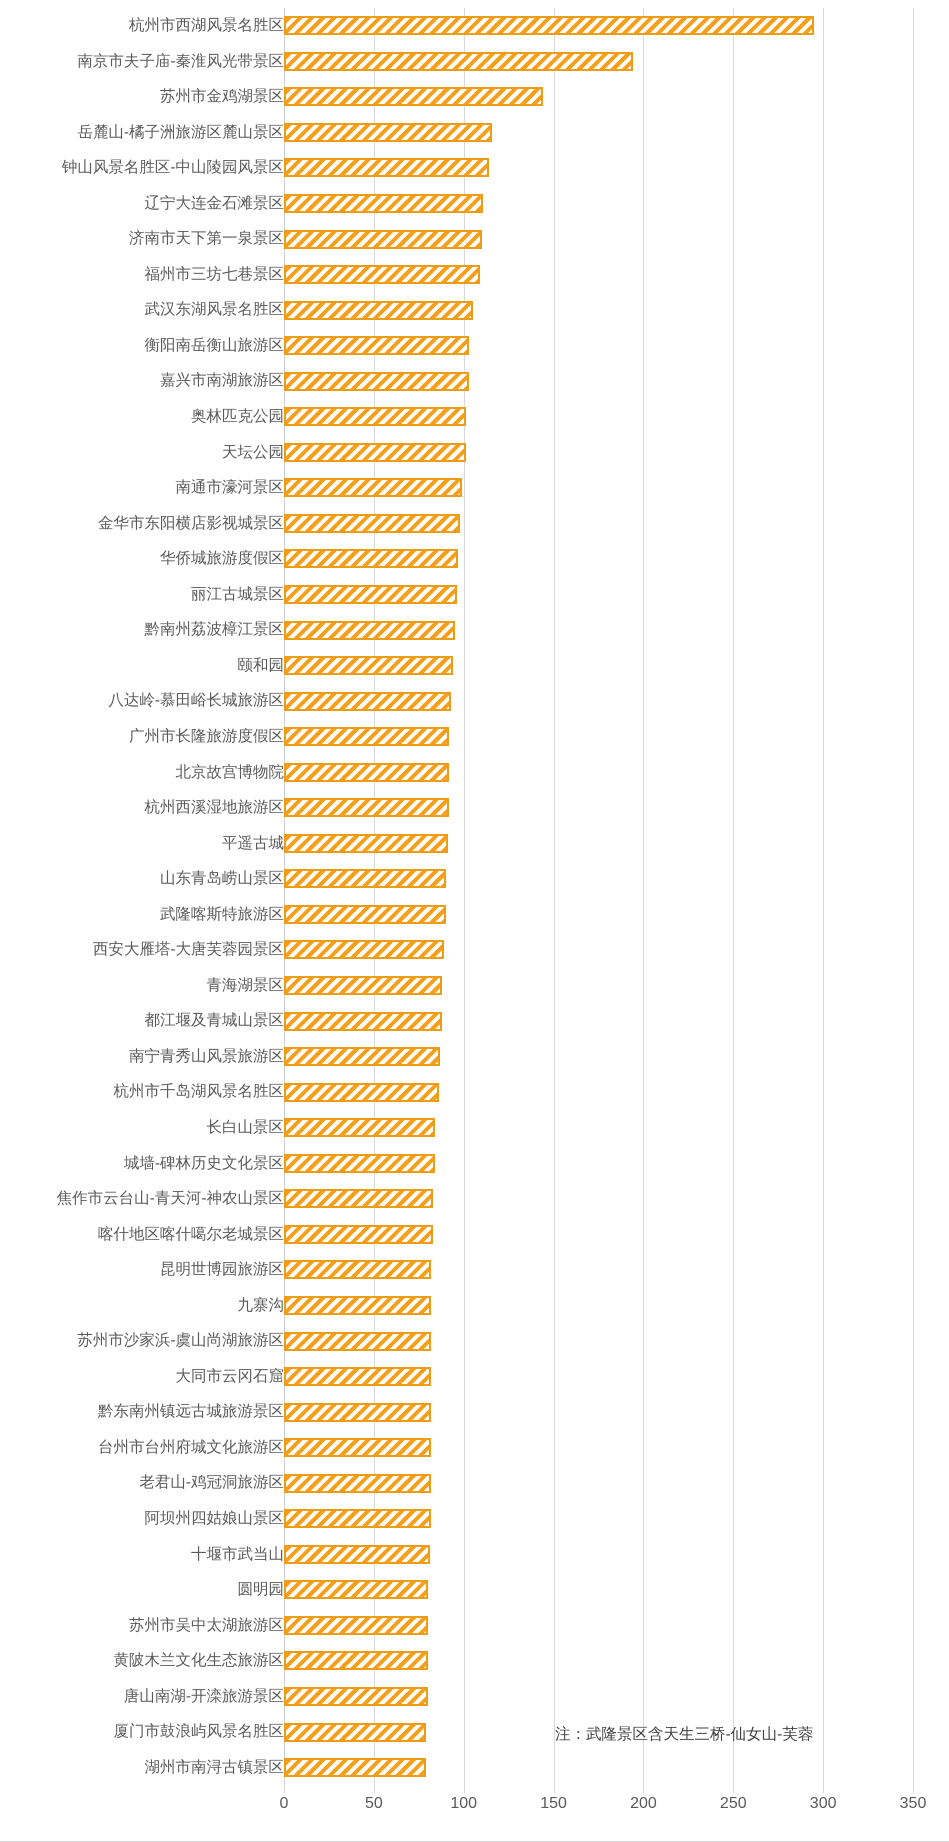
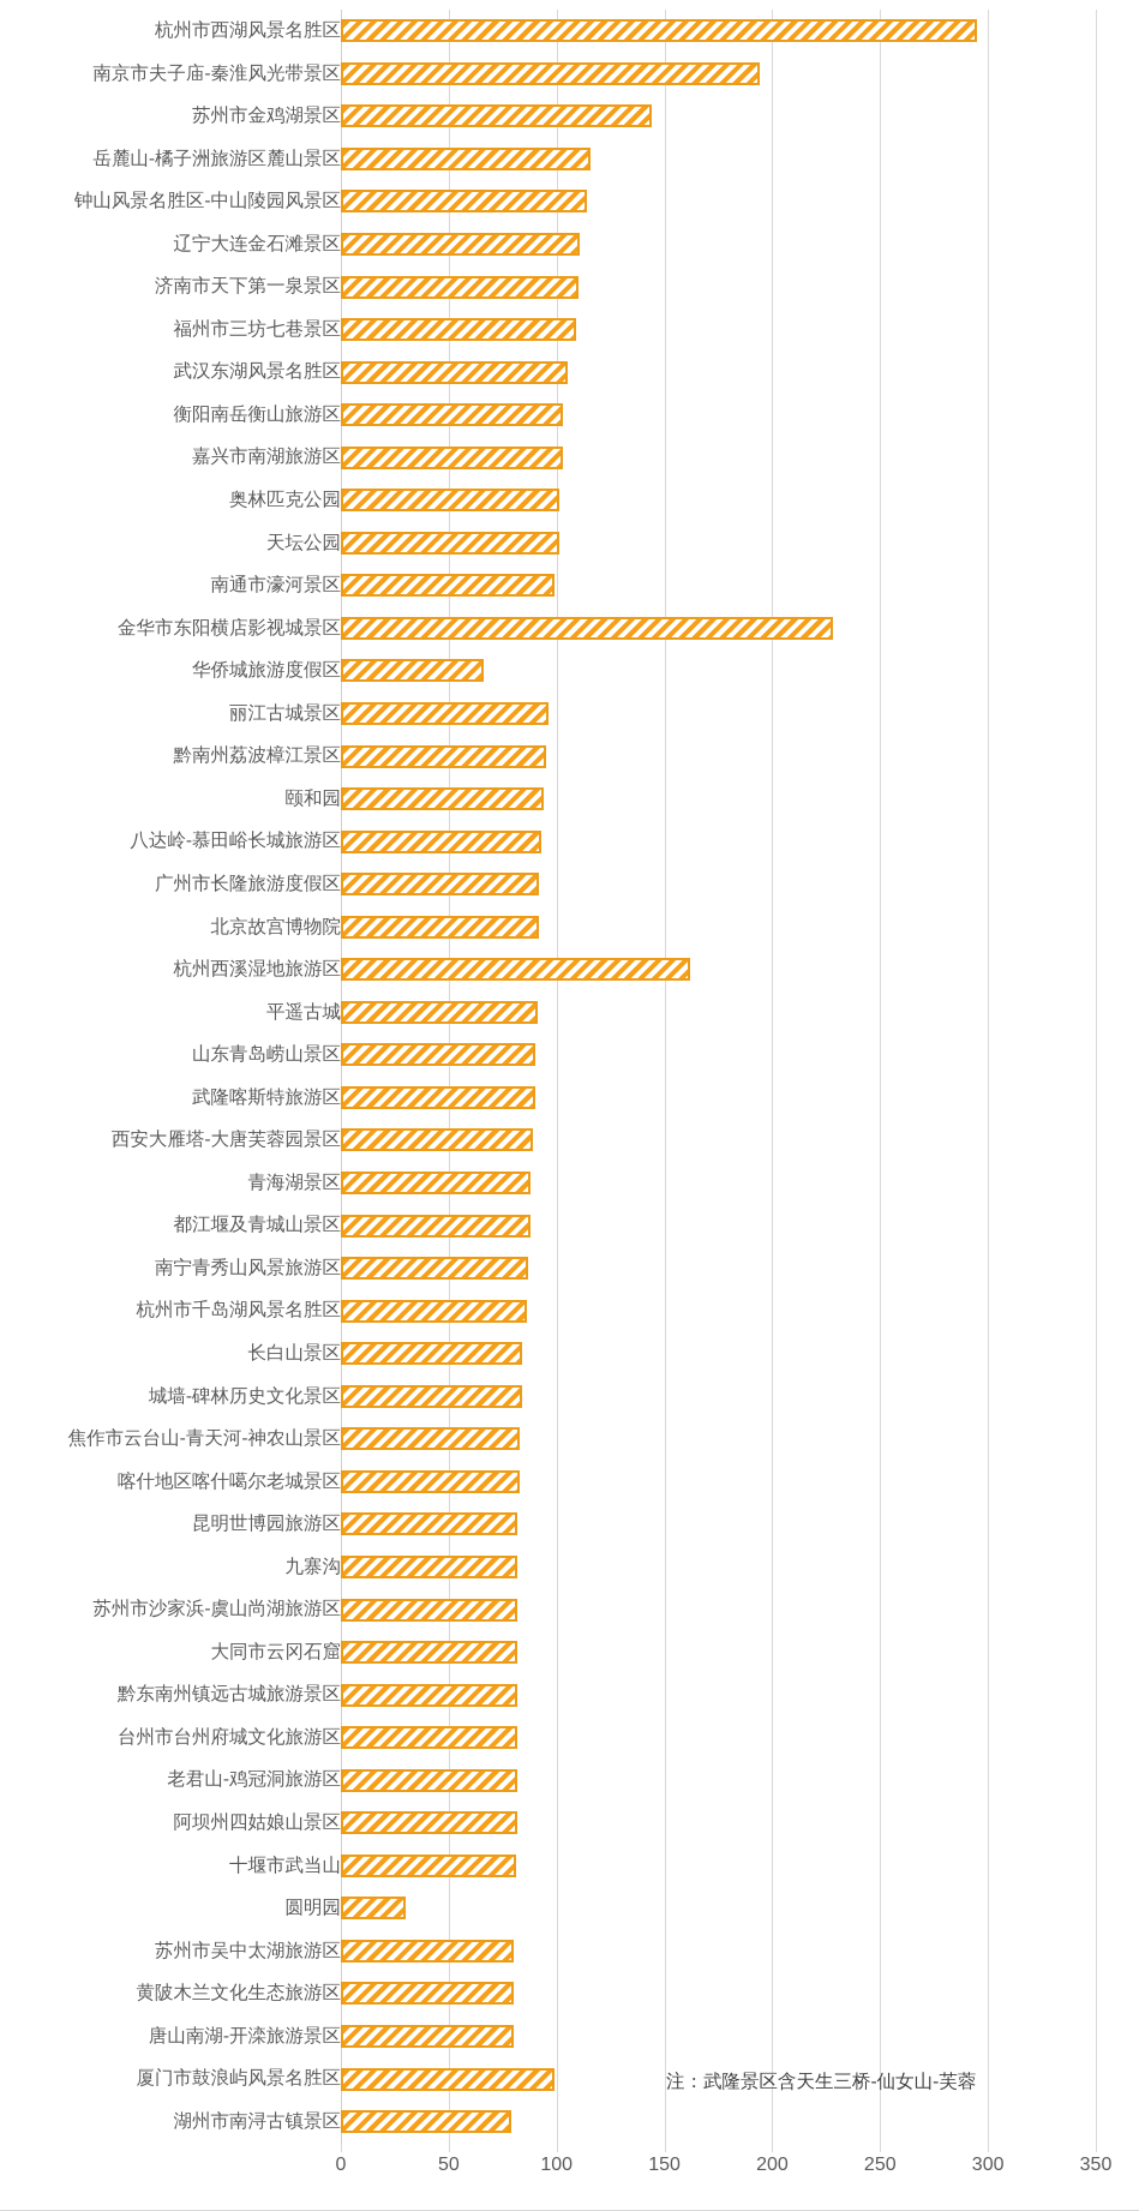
金华市东阳横店影视城景区: 98 -> 228
华侨城旅游度假区: 97 -> 66
杭州西溪湿地旅游区: 92 -> 162
圆明园: 80 -> 30
厦门市鼓浪屿风景名胜区: 79 -> 99
